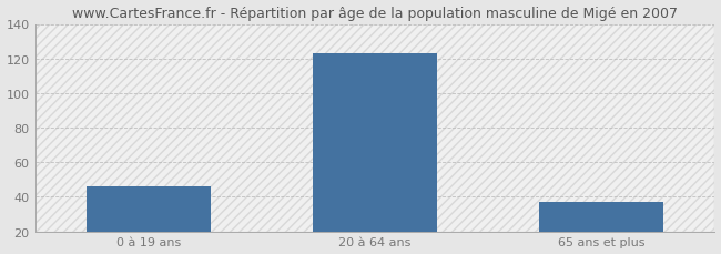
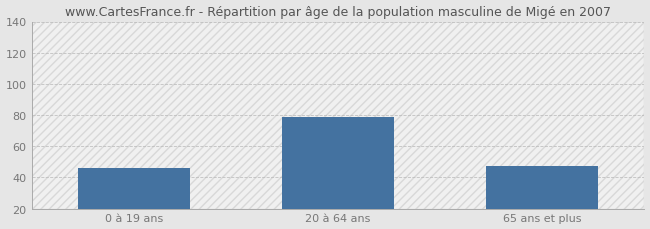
20 à 64 ans: 123 -> 79
65 ans et plus: 37 -> 47
